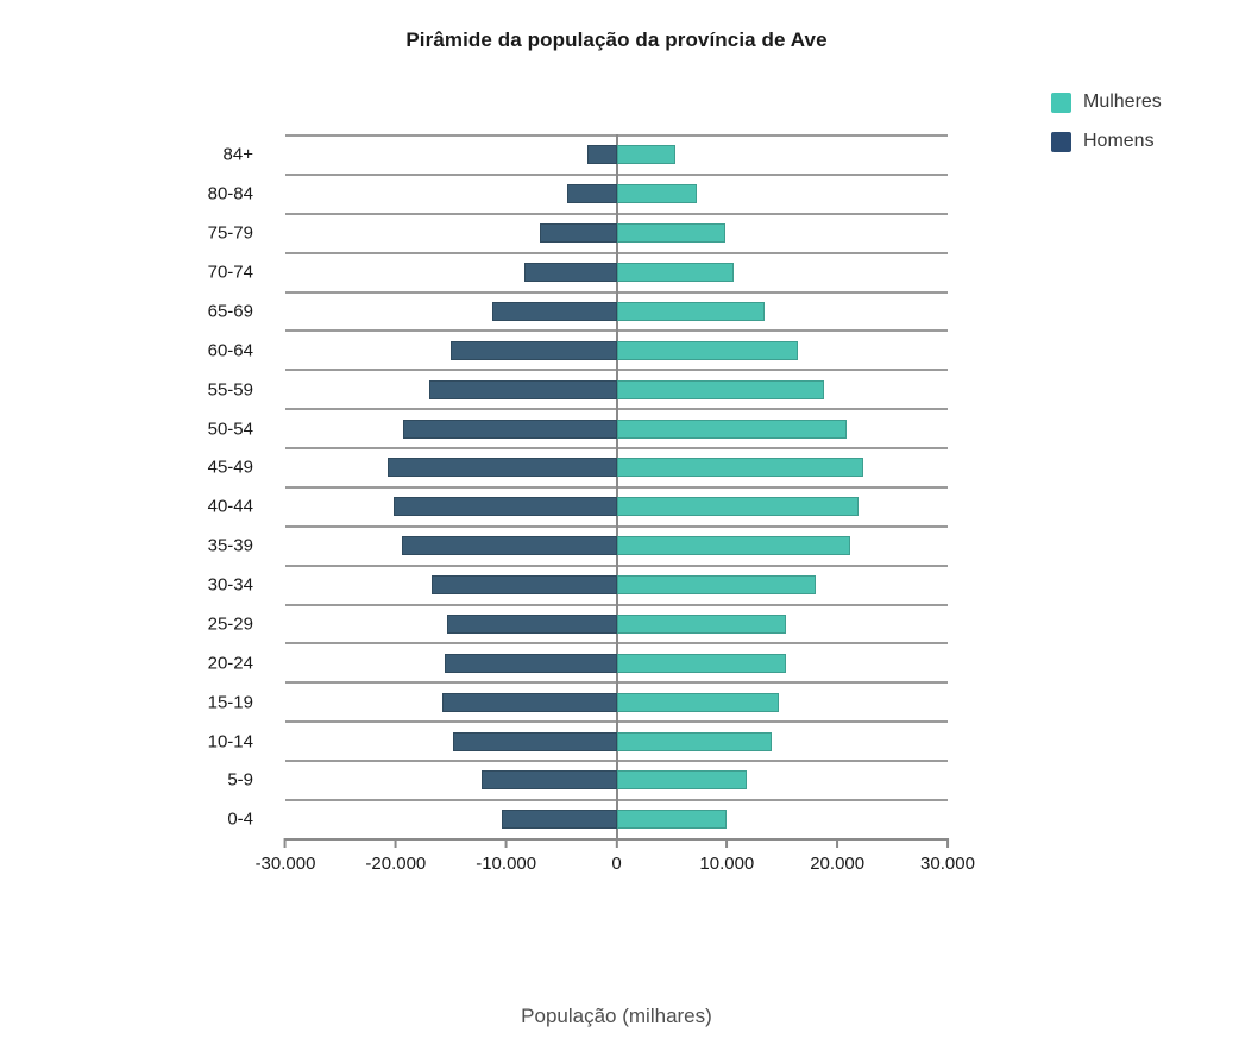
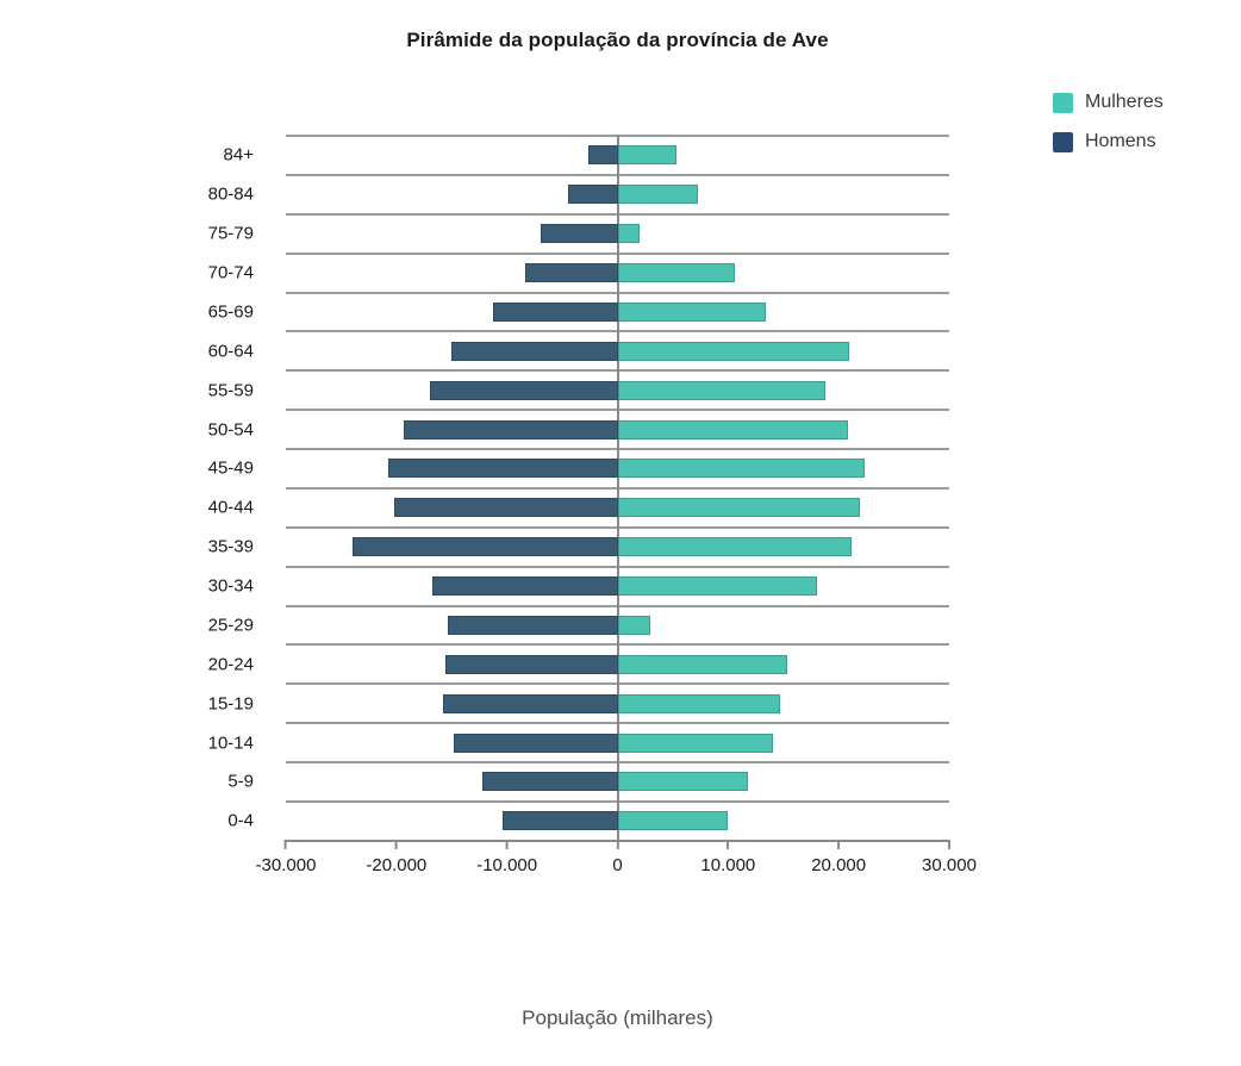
Mulheres/75-79: 10000 -> 2000
Mulheres/60-64: 16000 -> 21000
Homens/35-39: -19000 -> -24000
Mulheres/25-29: 15000 -> 3000
